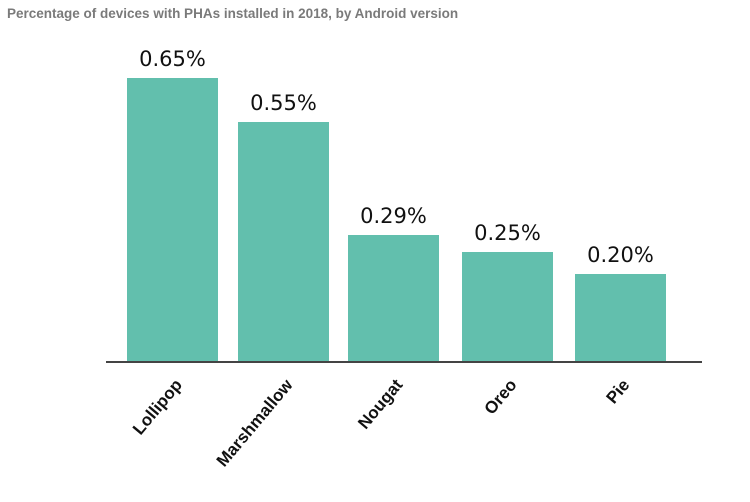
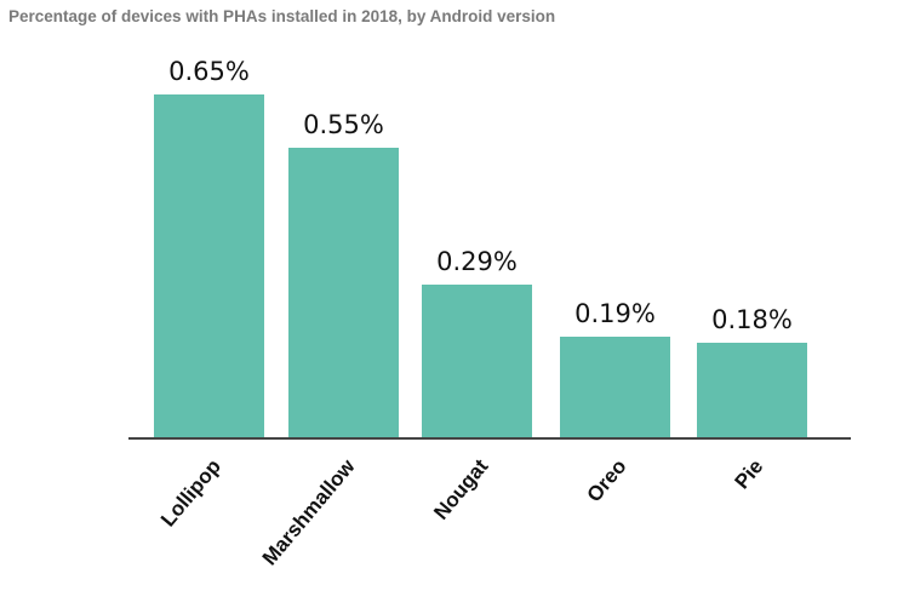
Oreo: 0.25% -> 0.19%
Pie: 0.20% -> 0.18%
